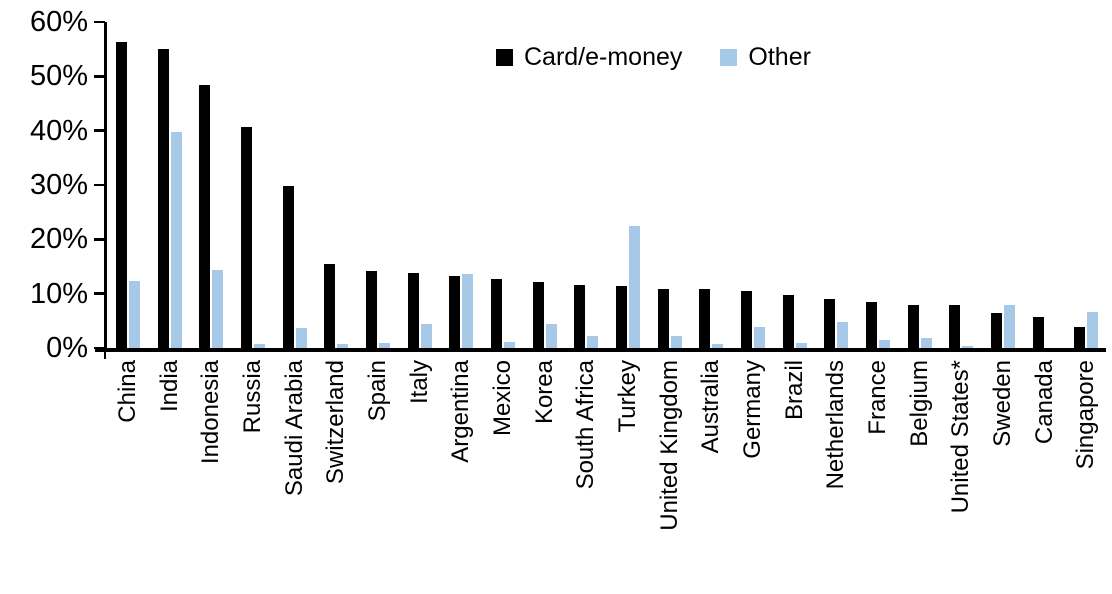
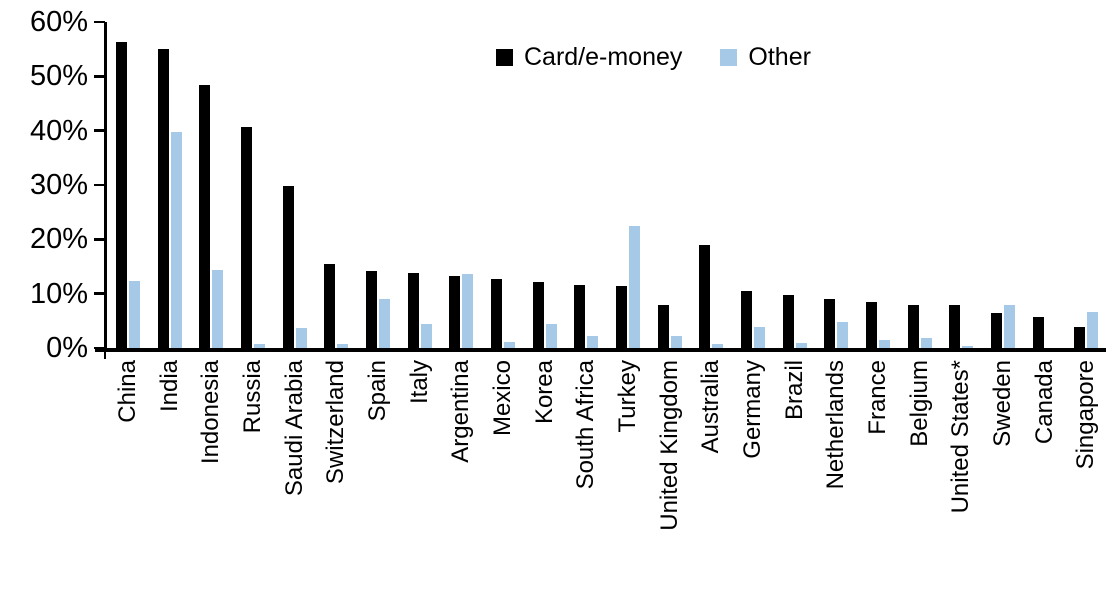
Other/Spain: 1% -> 9%
Card/e-money/United Kingdom: 11% -> 8%
Card/e-money/Australia: 11% -> 19%
